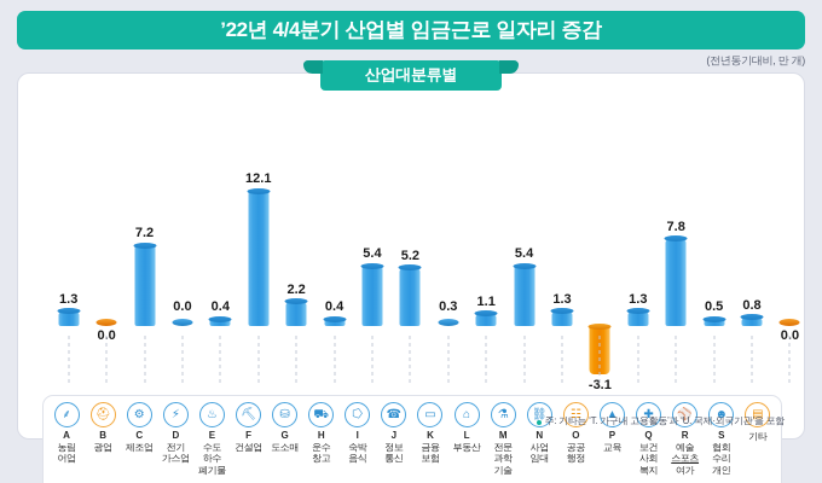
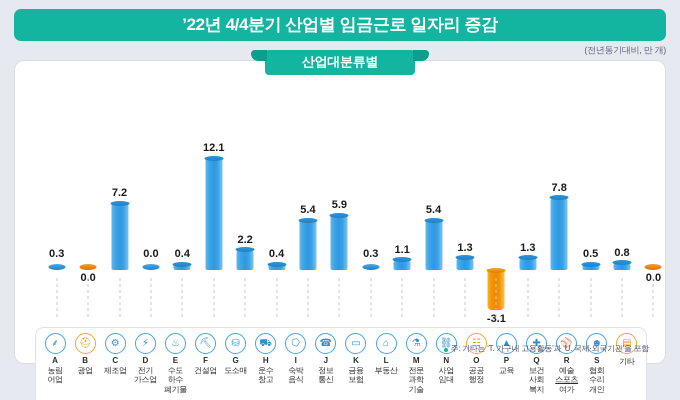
A 농림어업: 1.3 -> 0.3
J 정보통신: 5.2 -> 5.9
